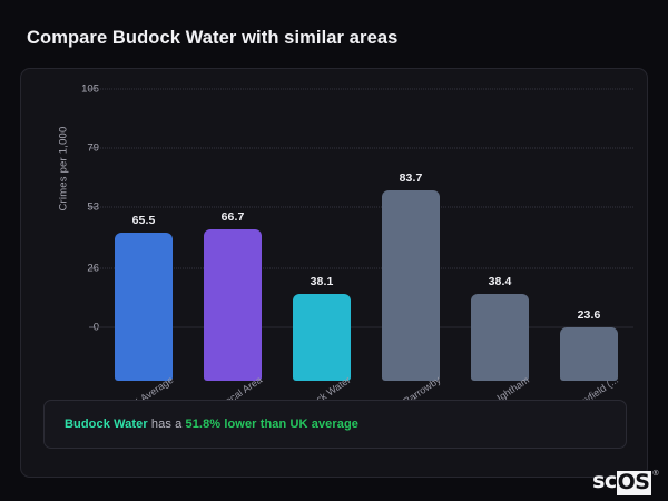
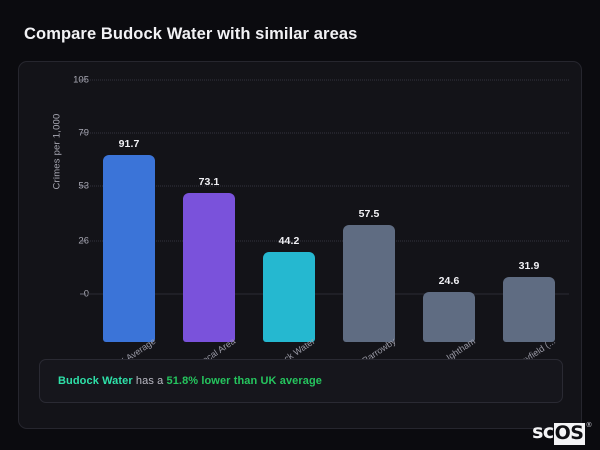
UK Average: 65.5 -> 91.7
Local Area: 66.7 -> 73.1
Budock Water: 38.1 -> 44.2
Barrowby: 83.7 -> 57.5
Ightham: 38.4 -> 24.6
Mayfield (...: 23.6 -> 31.9
